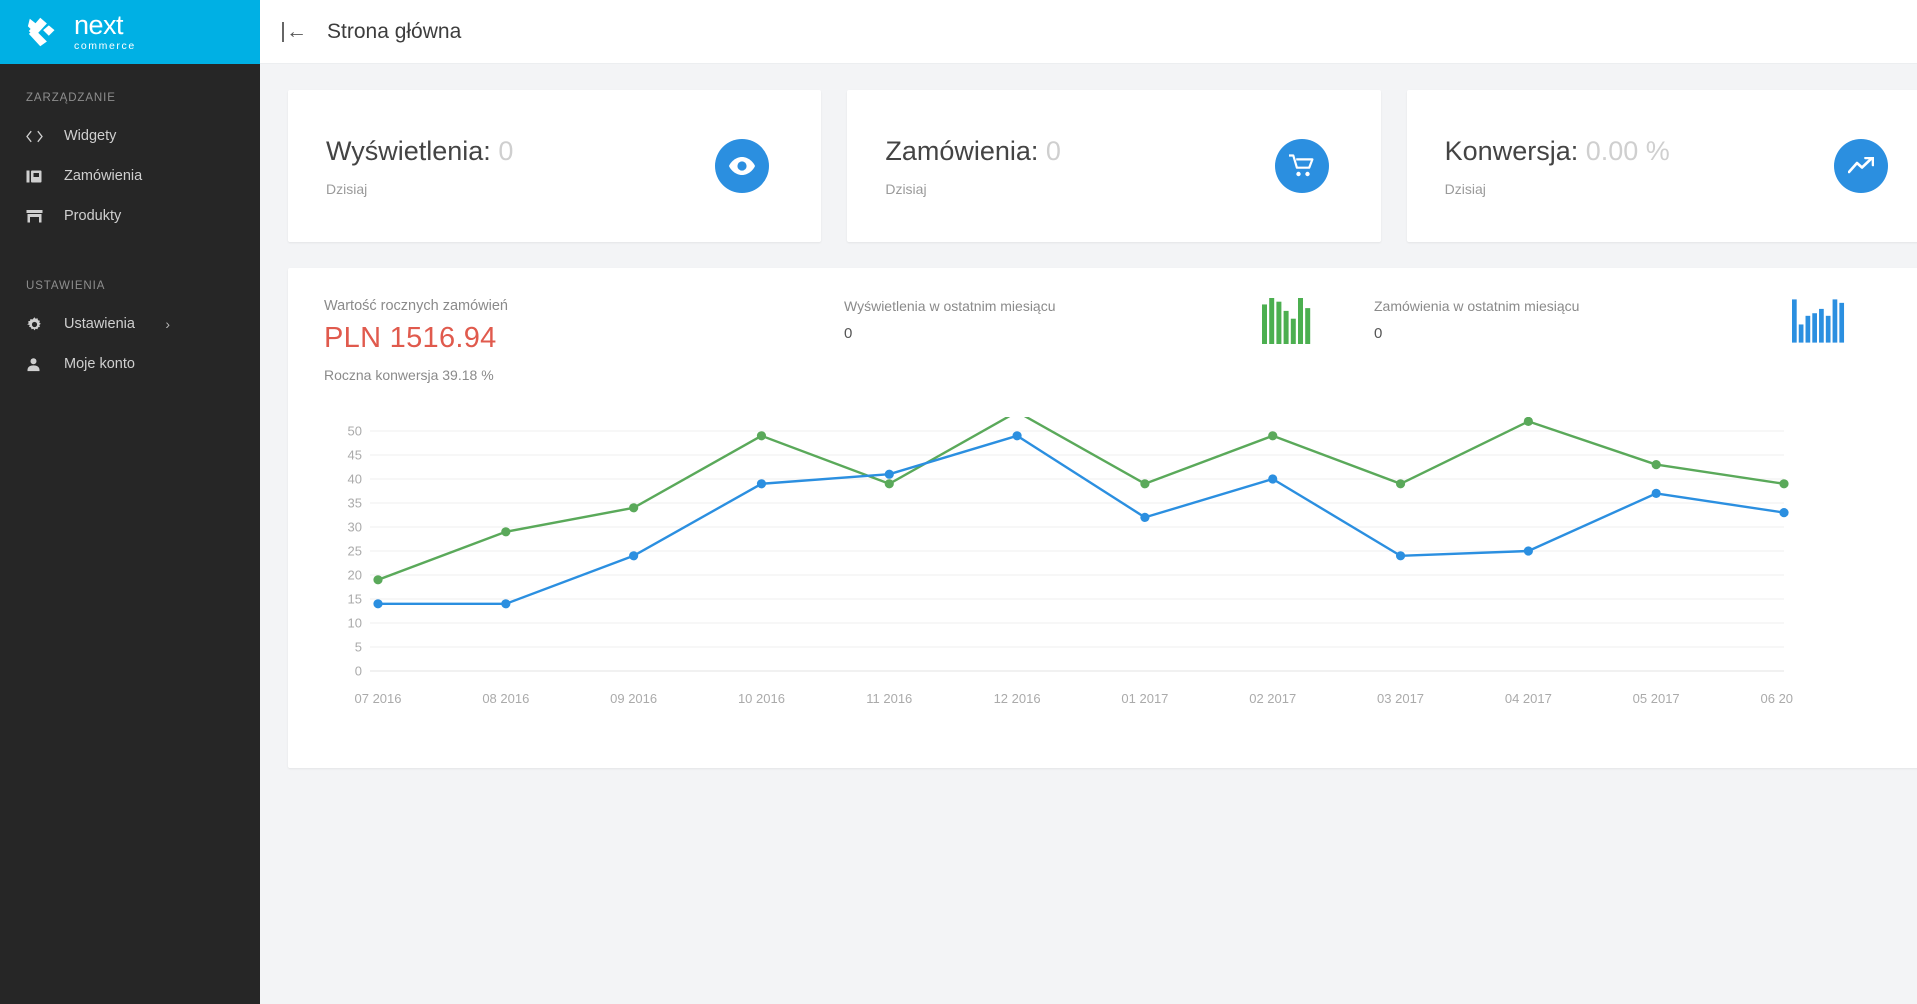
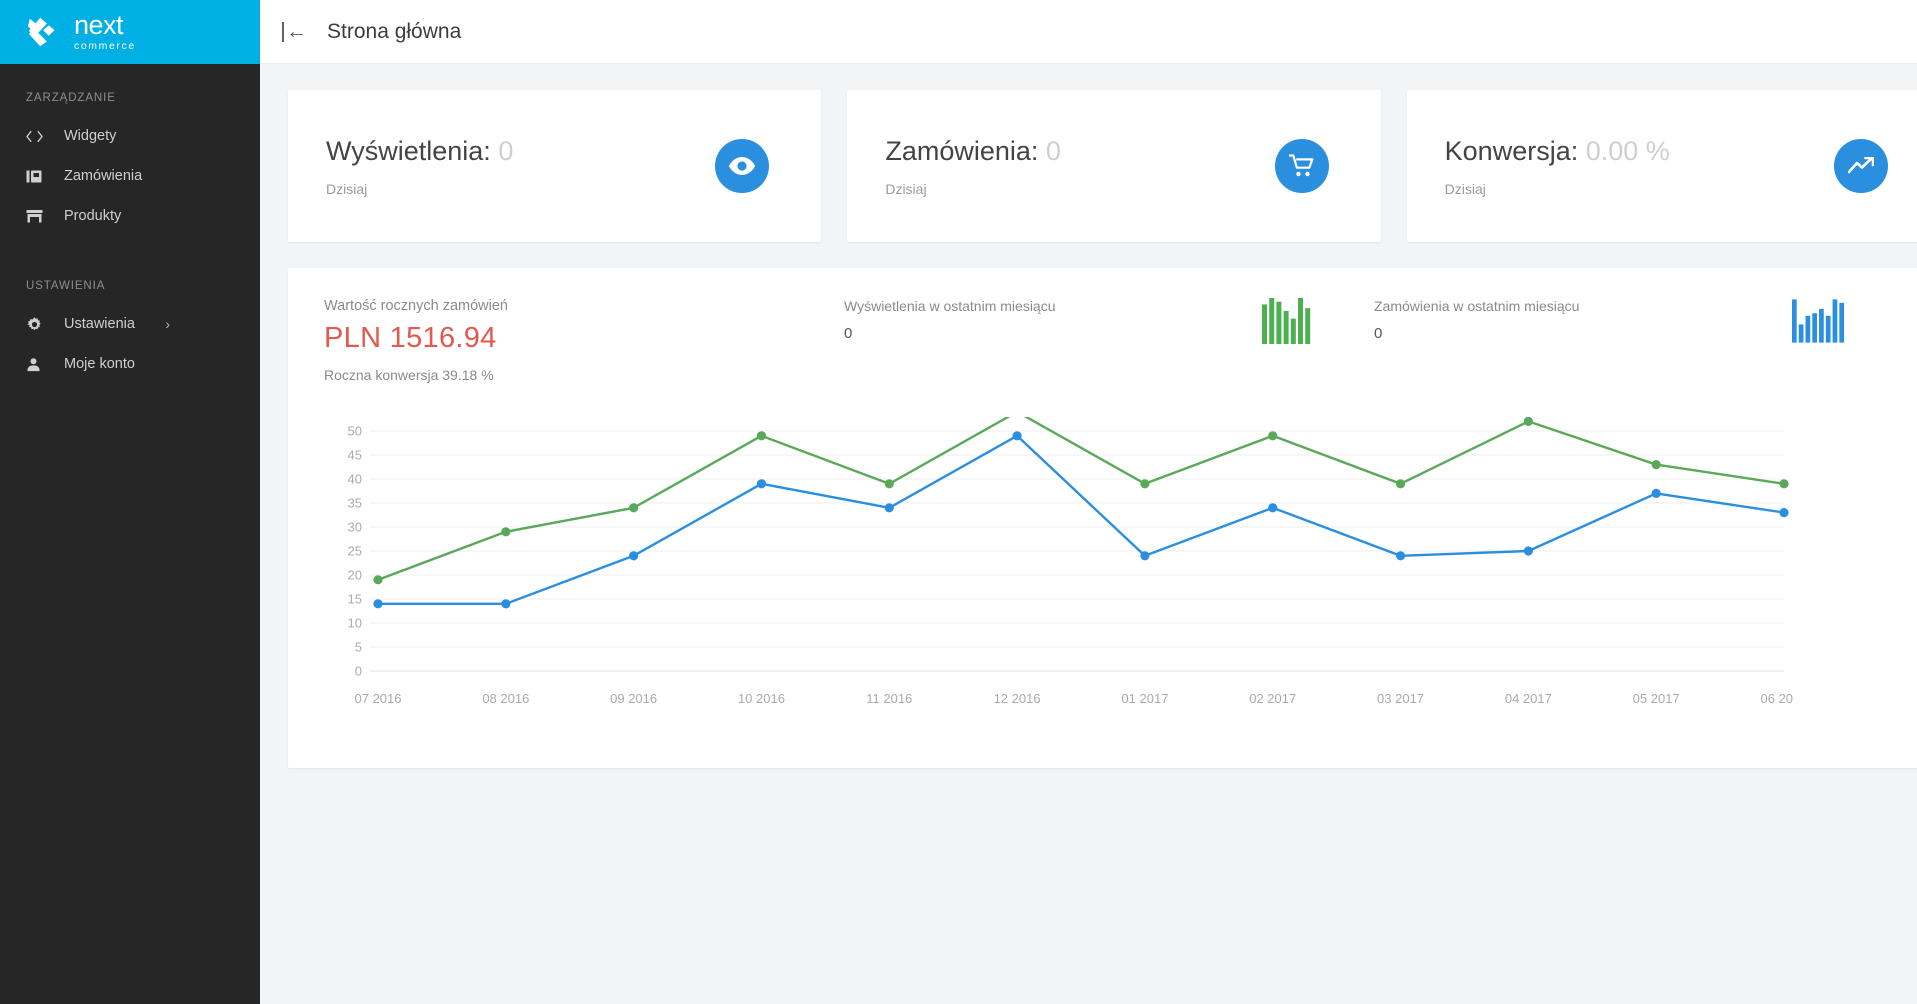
Zamówienia/11 2016: 41 -> 34
Zamówienia/01 2017: 32 -> 24
Zamówienia/02 2017: 40 -> 34
